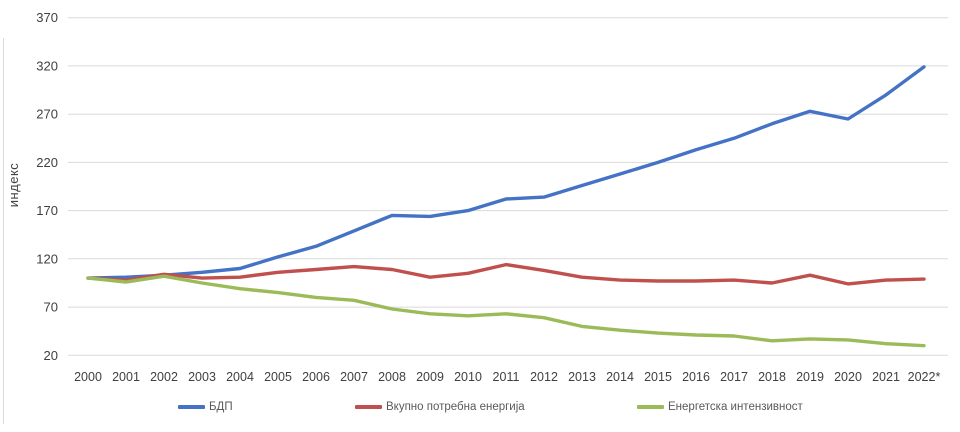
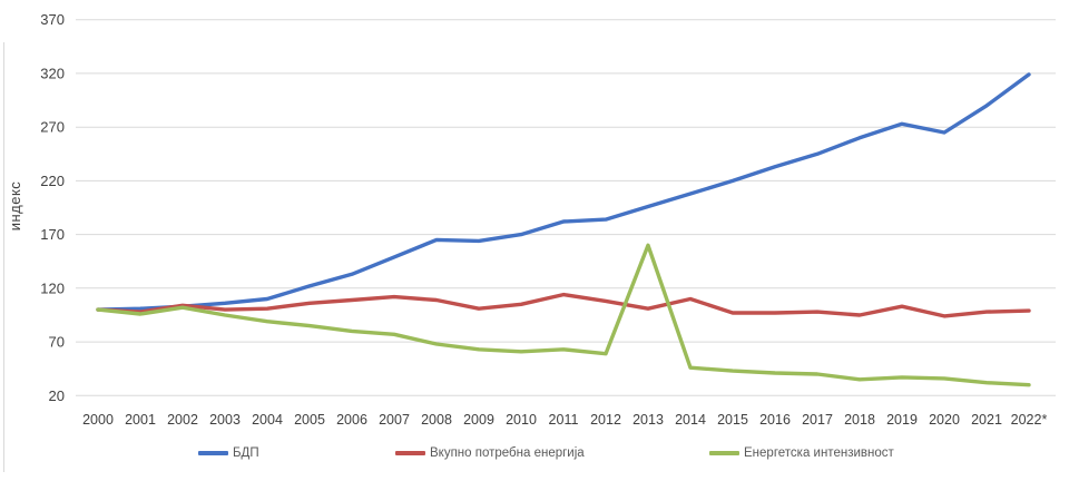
Енергетска интензивност/2013: 50 -> 160
Вкупно потребна енергија/2014: 100 -> 110
